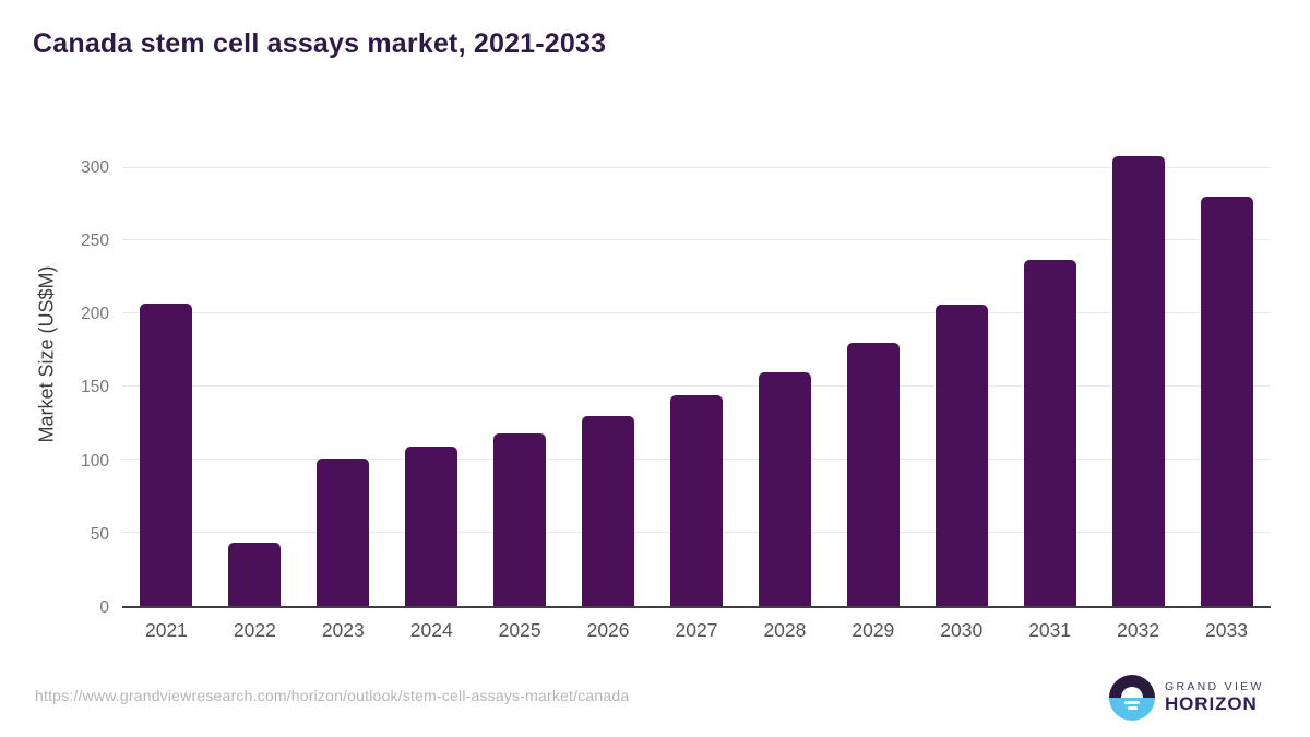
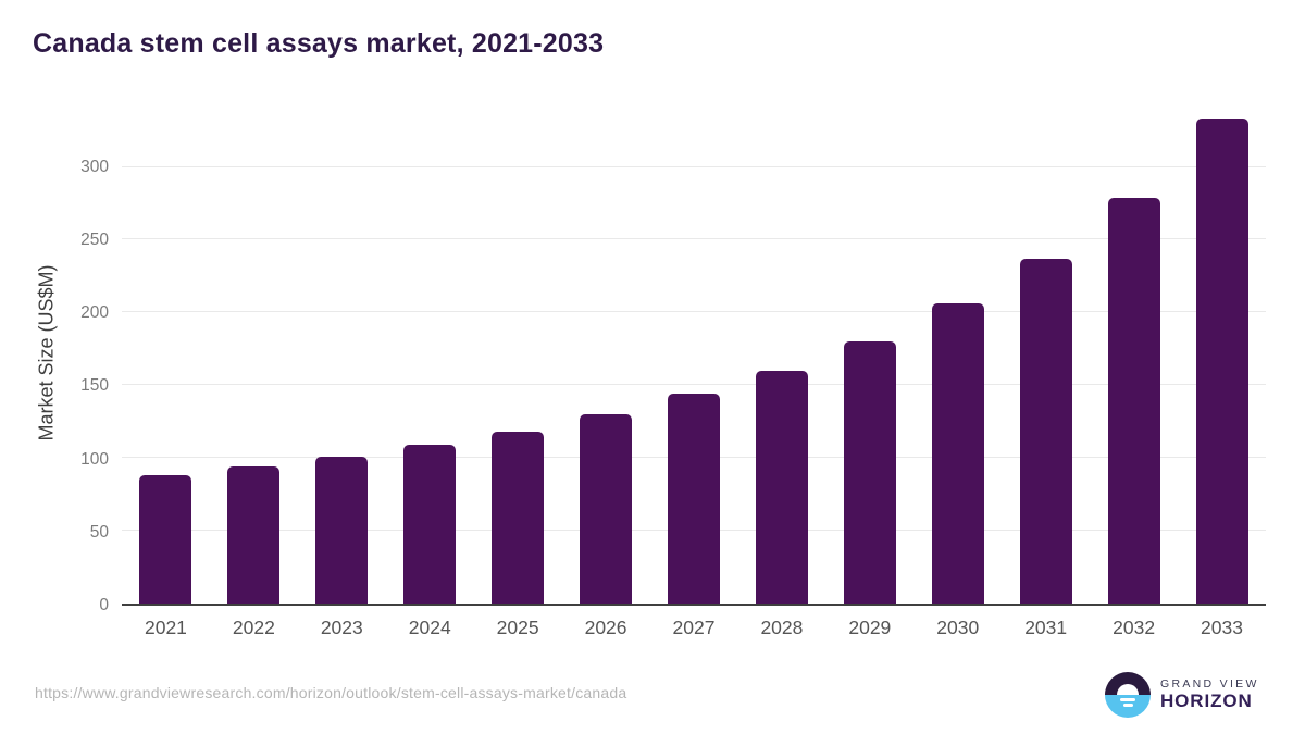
2021: 207 -> 88
2022: 43 -> 94
2032: 308 -> 279
2033: 280 -> 333
